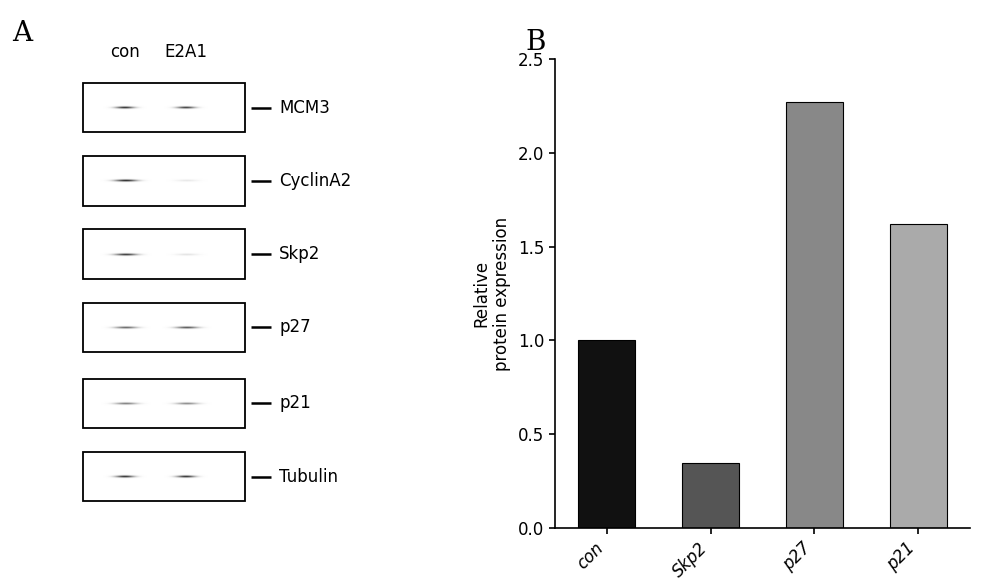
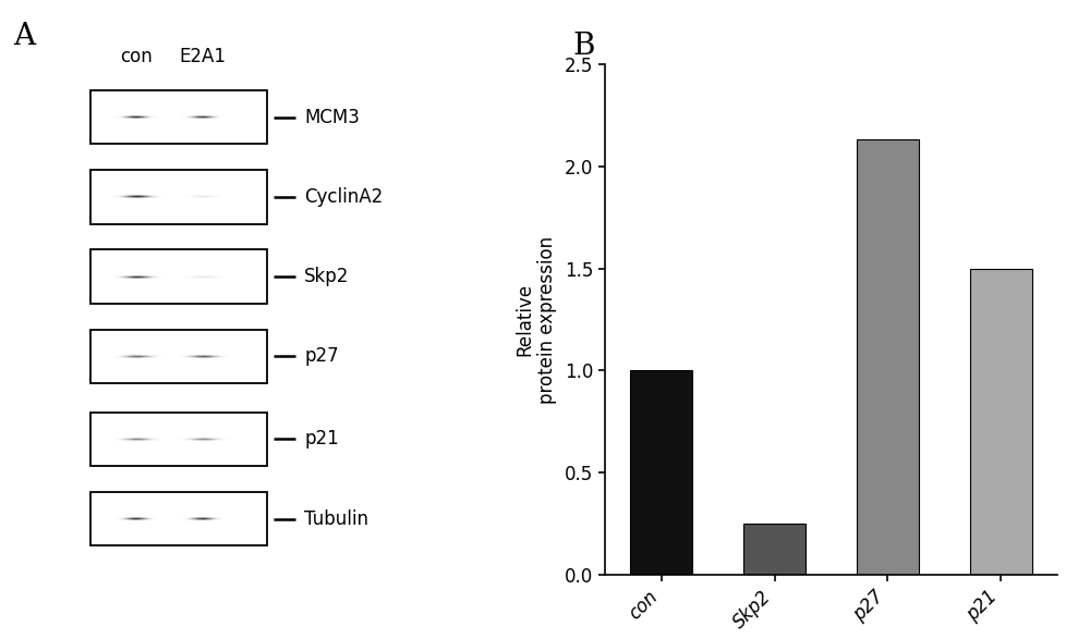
Skp2: 0.35 -> 0.25
p27: 2.27 -> 2.13
p21: 1.62 -> 1.50
